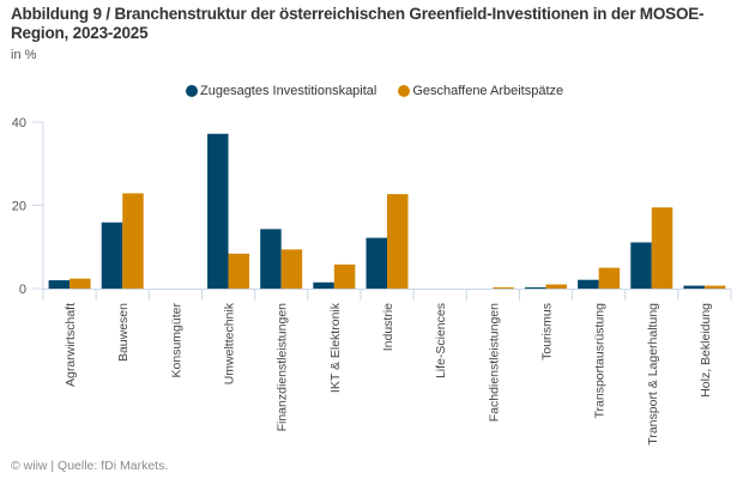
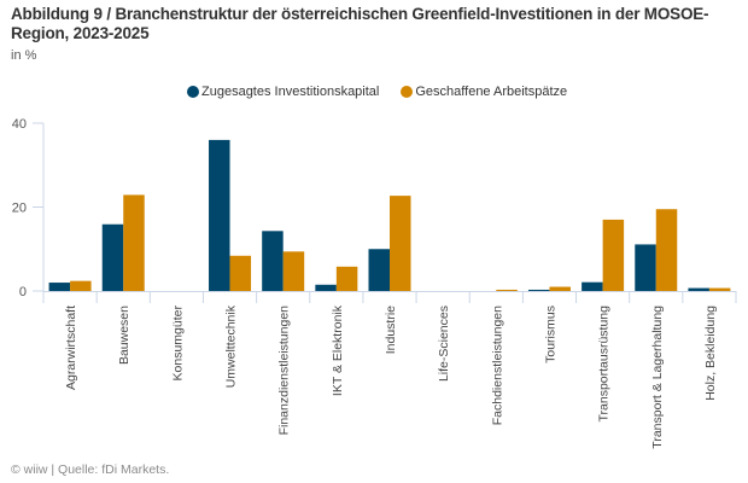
Zugesagtes Investitionskapital/Umwelttechnik: 37 -> 36
Zugesagtes Investitionskapital/Industrie: 12 -> 10
Geschaffene Arbeitspätze/Transportausrüstung: 5 -> 17
